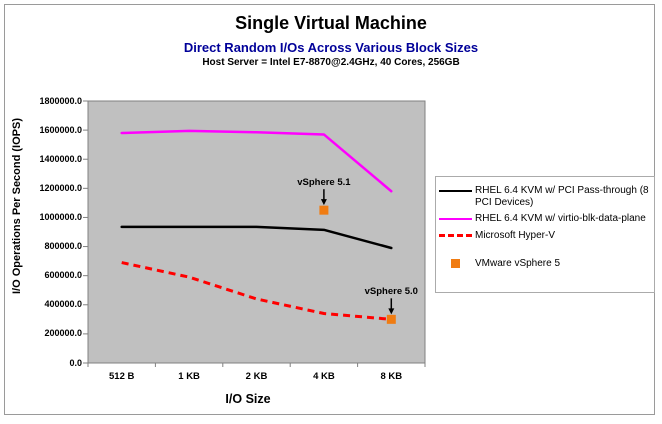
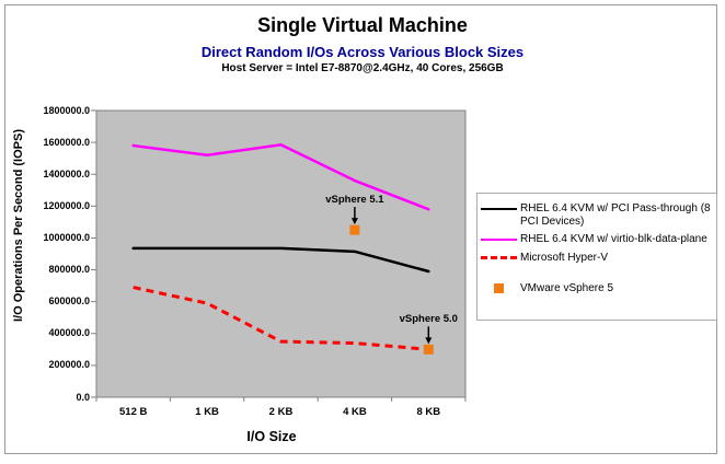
RHEL 6.4 KVM w/ virtio-blk-data-plane/1 KB: 1600000 -> 1520000
Microsoft Hyper-V/2 KB: 440000 -> 350000
RHEL 6.4 KVM w/ virtio-blk-data-plane/4 KB: 1570000 -> 1360000
